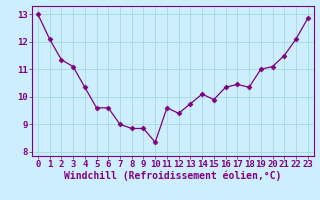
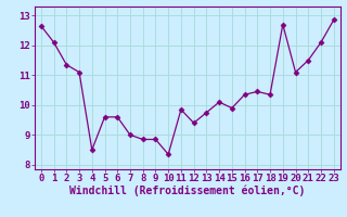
0: 13.00 -> 12.65
4: 10.35 -> 8.50
11: 9.60 -> 9.85
19: 11.00 -> 12.70
